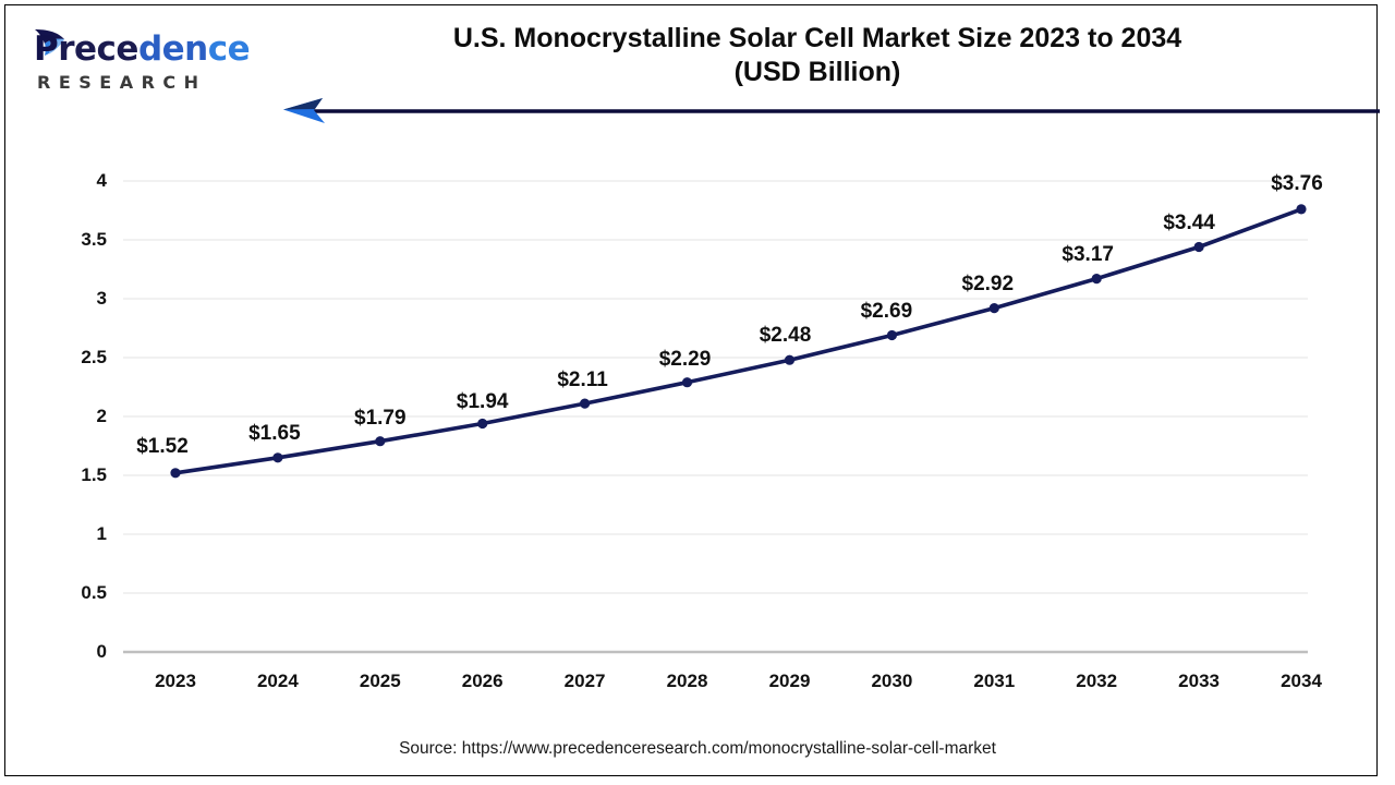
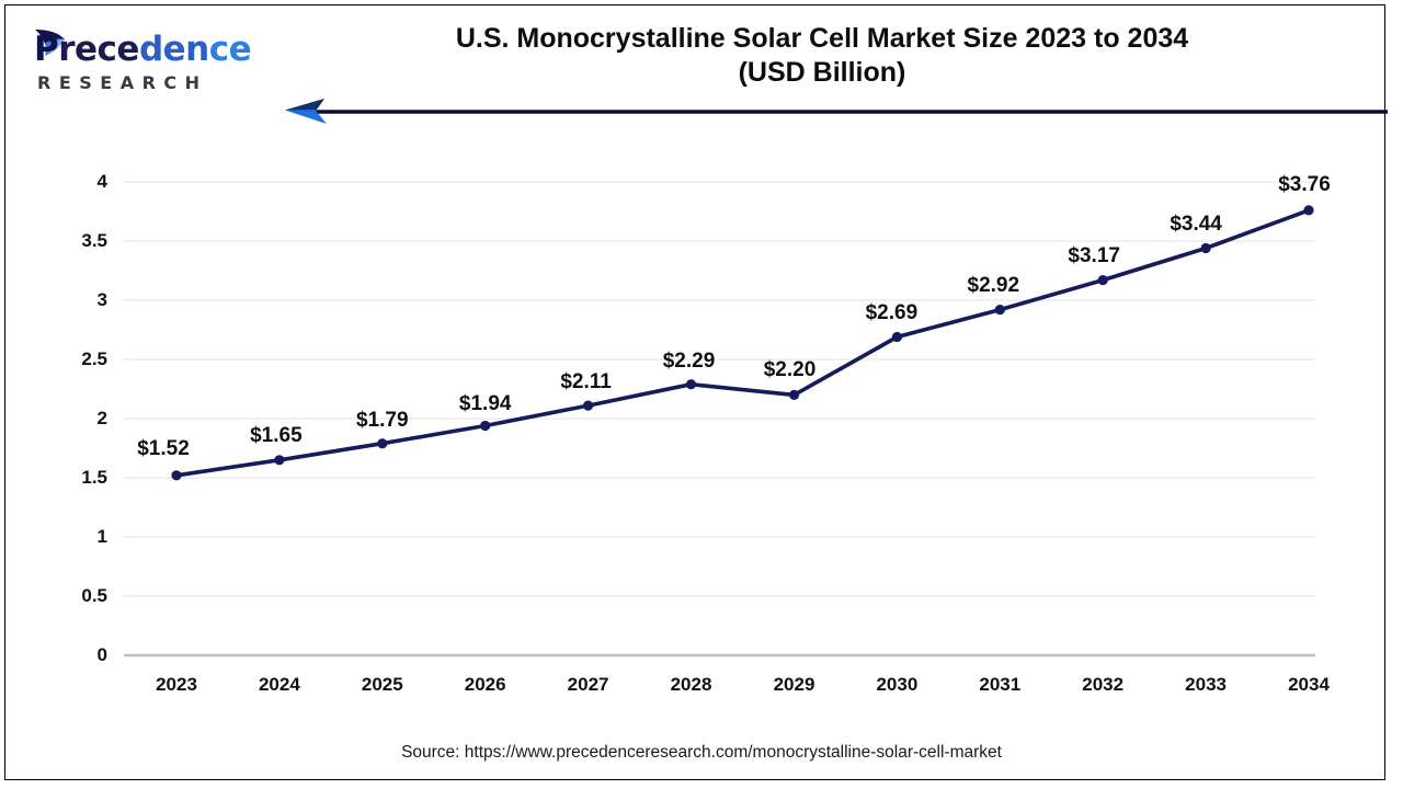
2029: $2.48 -> $2.20
